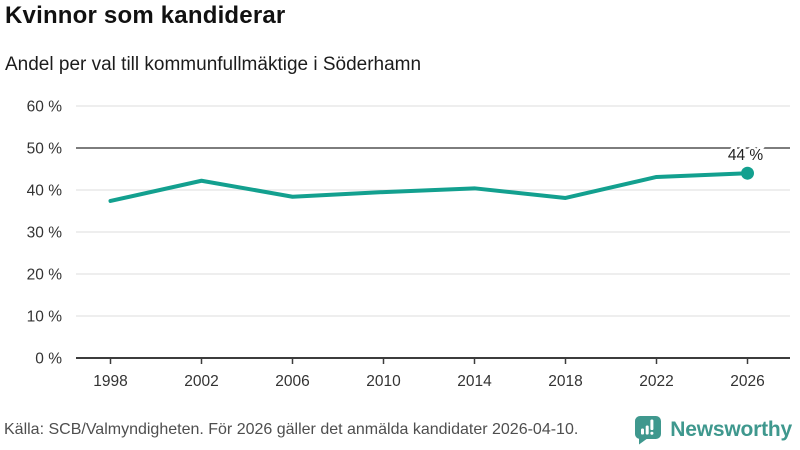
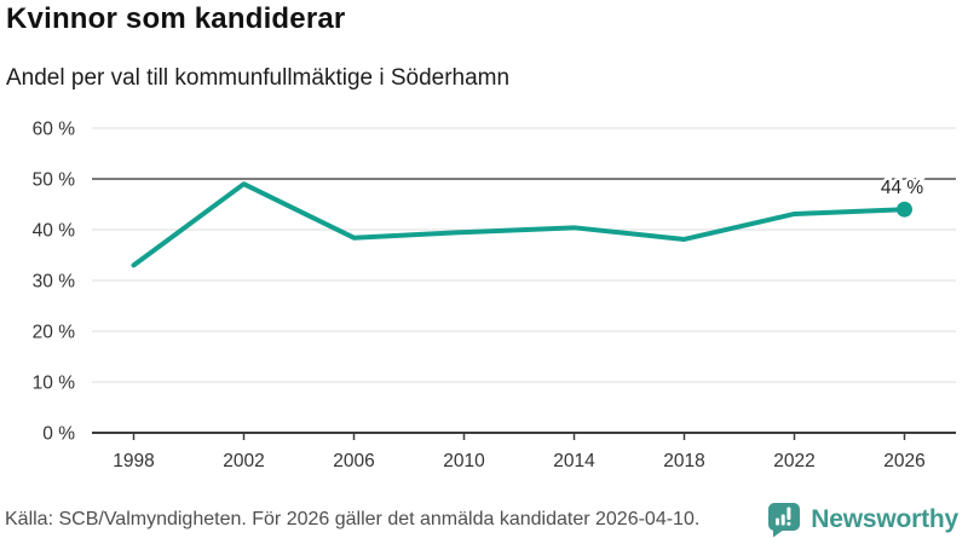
1998: 37% -> 33%
2002: 42% -> 49%
